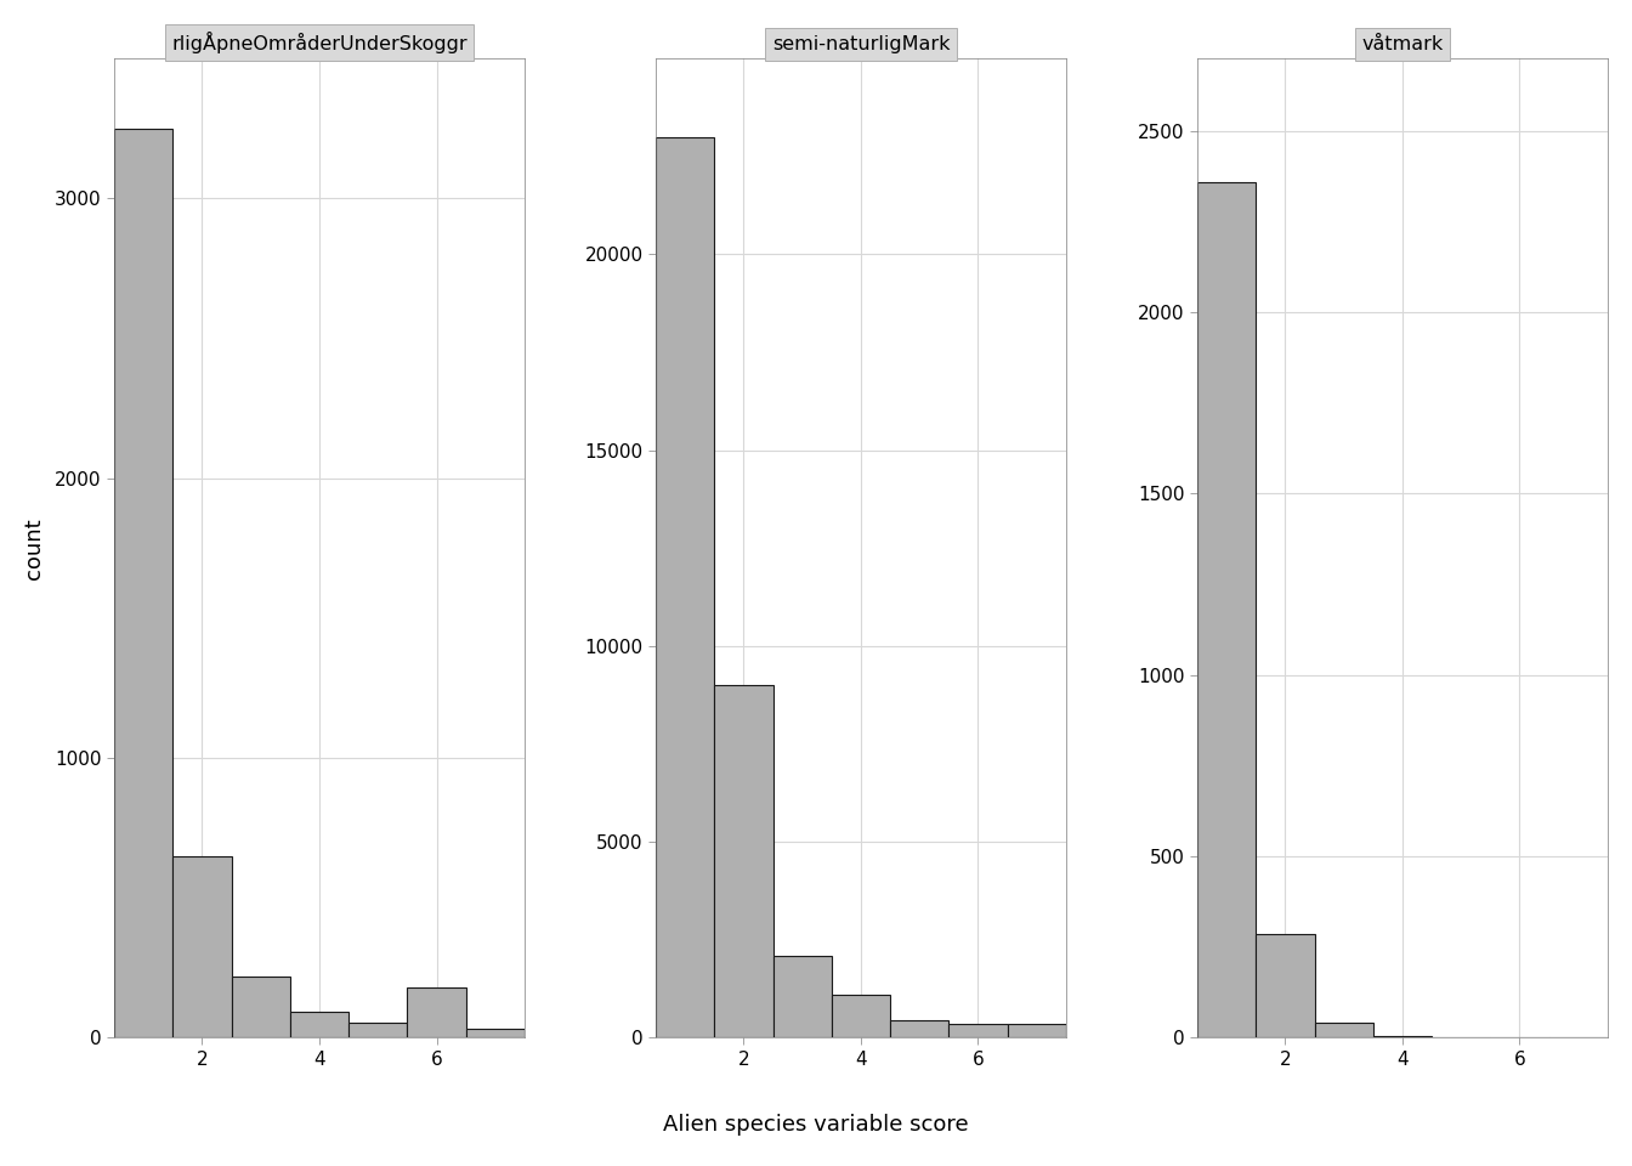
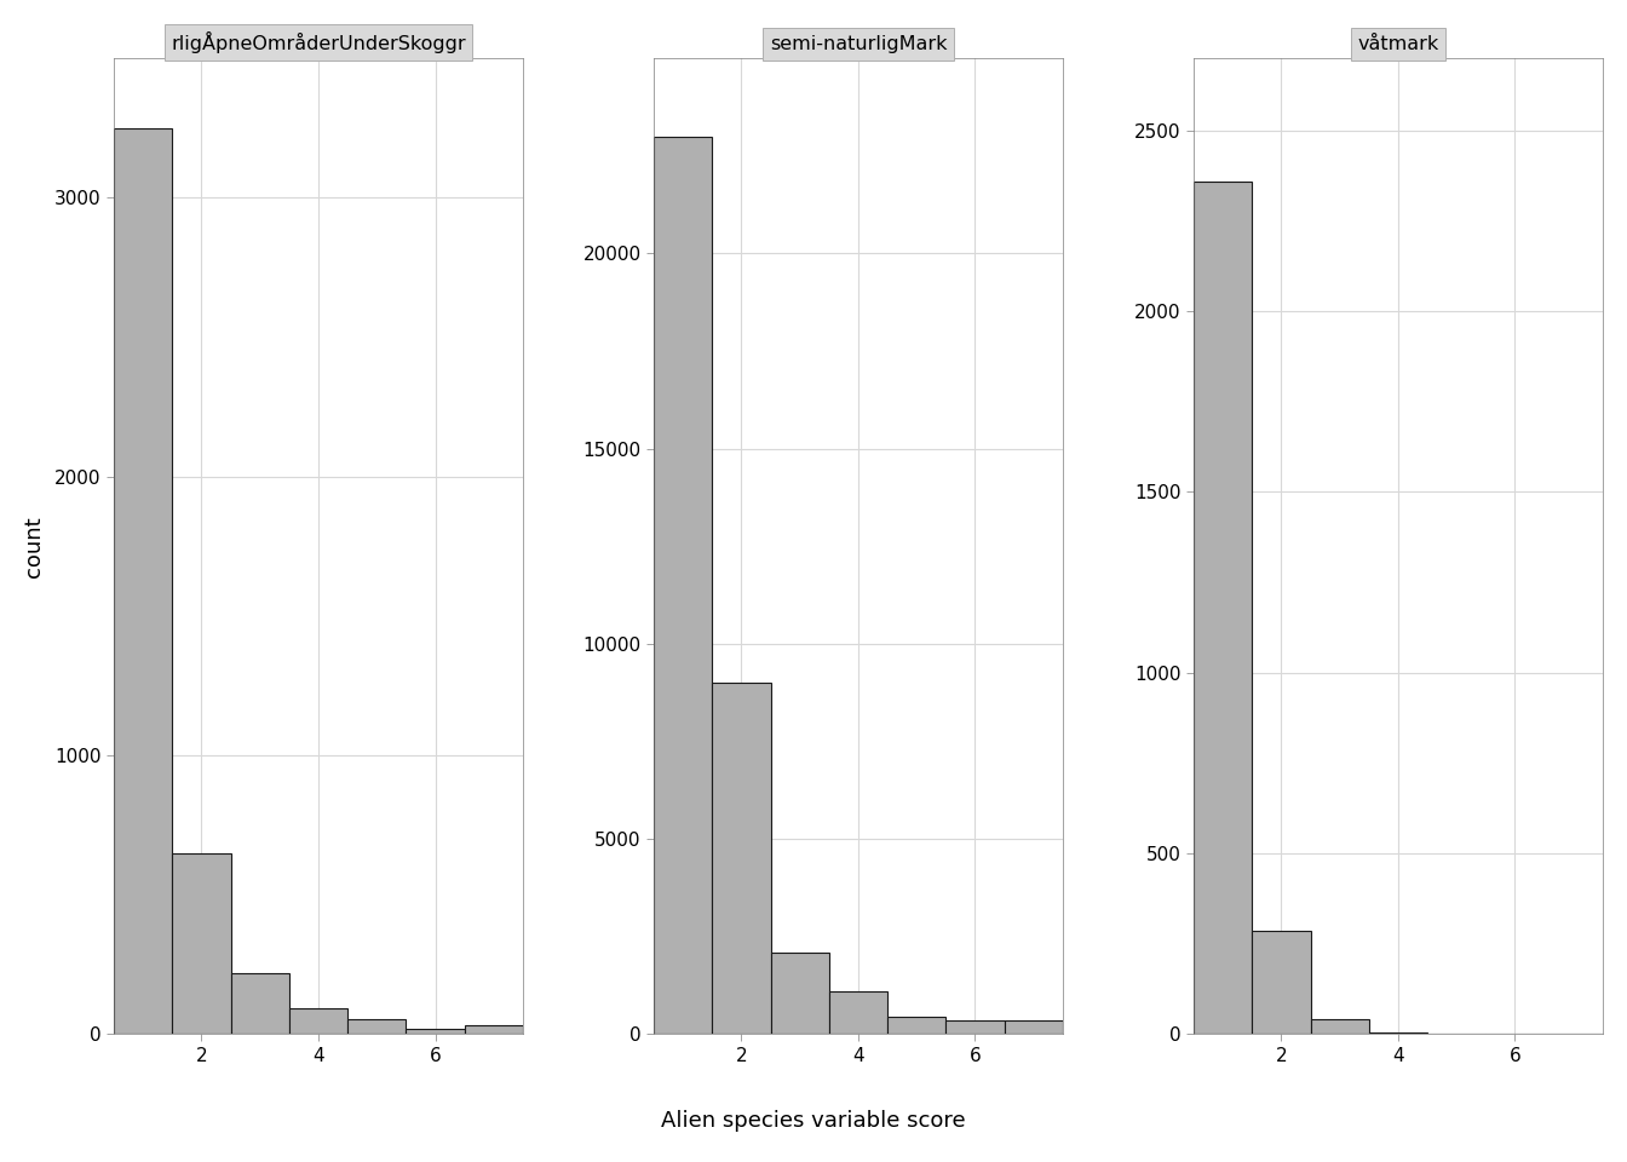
rligÅpneOmråderUnderSkoggr/6: 180 -> 20
